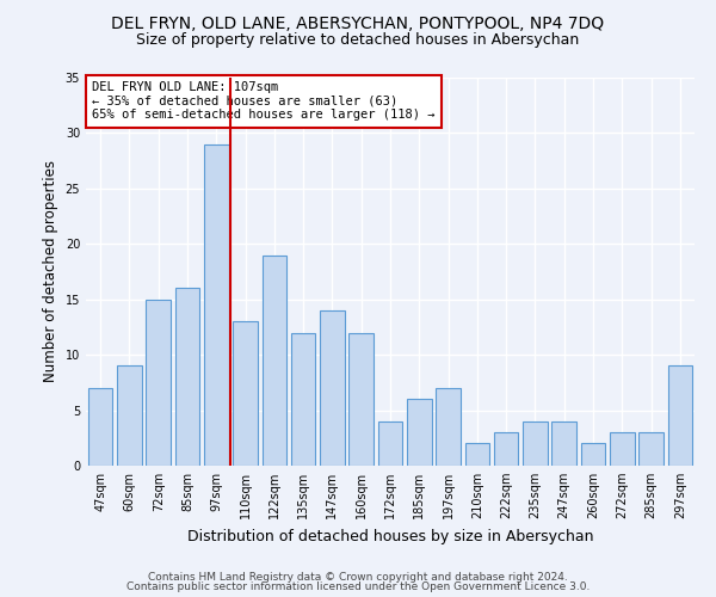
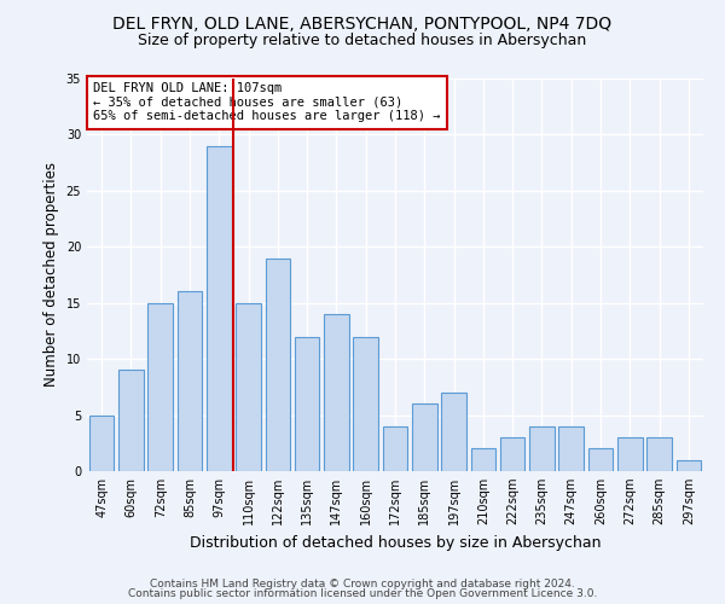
47sqm: 7 -> 5
110sqm: 13 -> 15
297sqm: 9 -> 1
